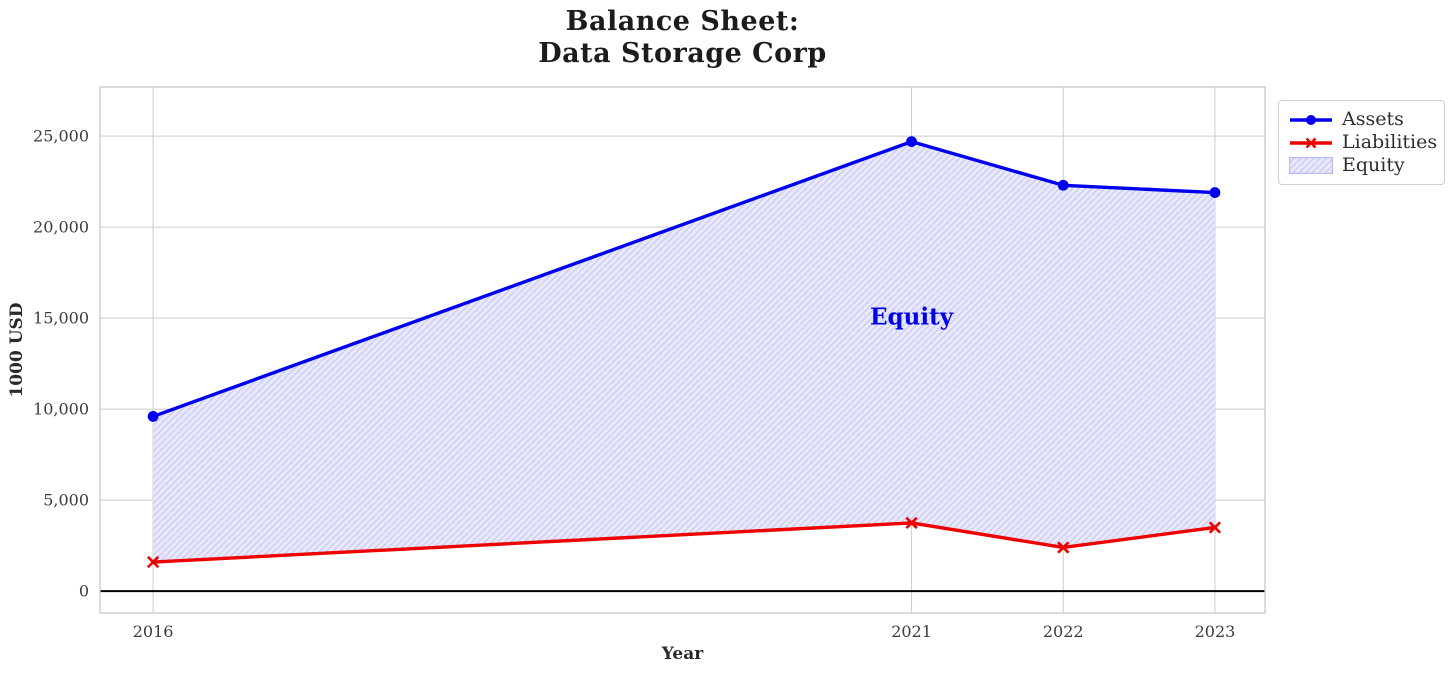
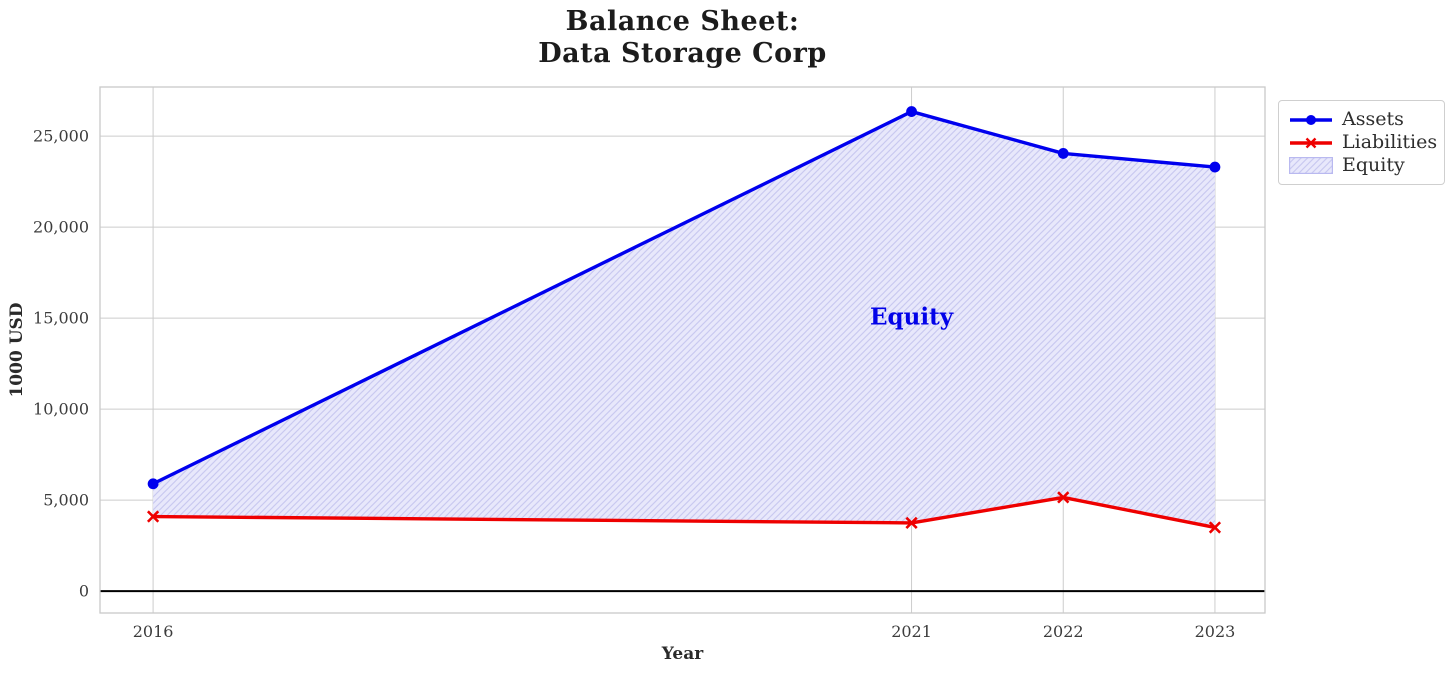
Assets/2016: 9600 -> 5900
Liabilities/2016: 1600 -> 4100
Assets/2021: 24700 -> 26400
Assets/2022: 22300 -> 24000
Liabilities/2022: 2400 -> 5200
Assets/2023: 21900 -> 23300
